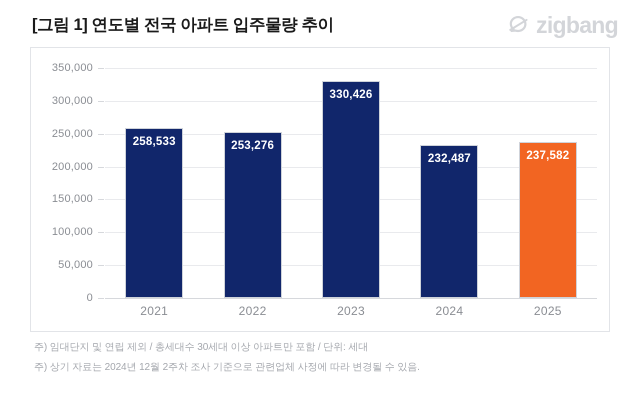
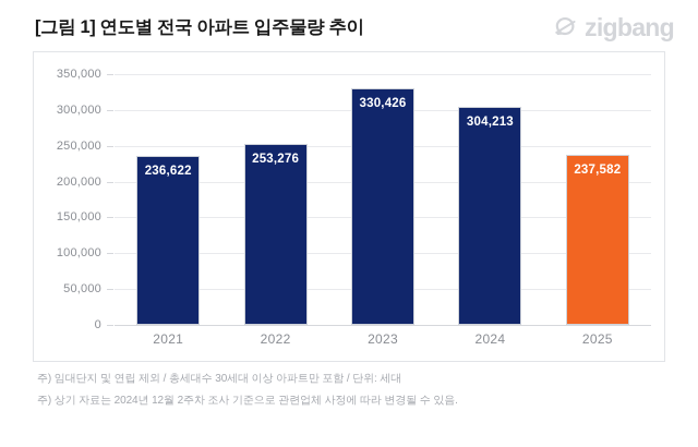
2021: 258,533 -> 236,622
2024: 232,487 -> 304,213
